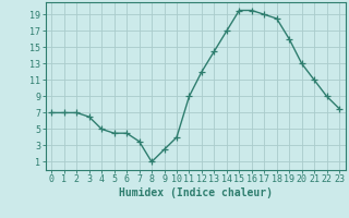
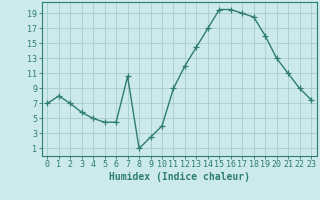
1: 7.0 -> 8.0
3: 6.5 -> 5.8
7: 3.5 -> 10.6
